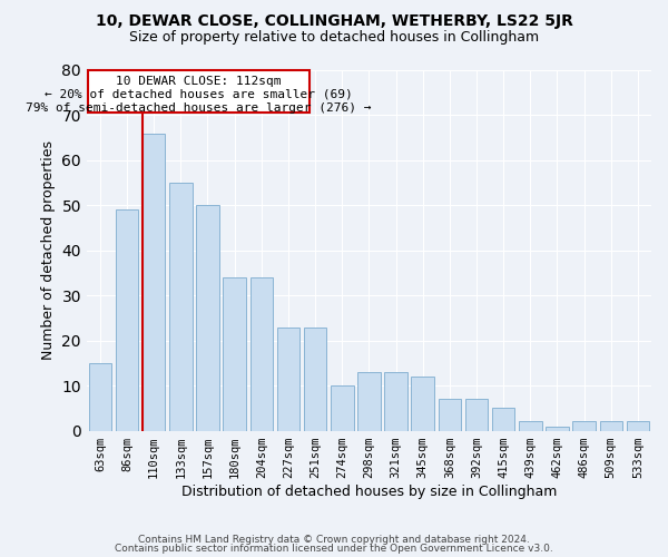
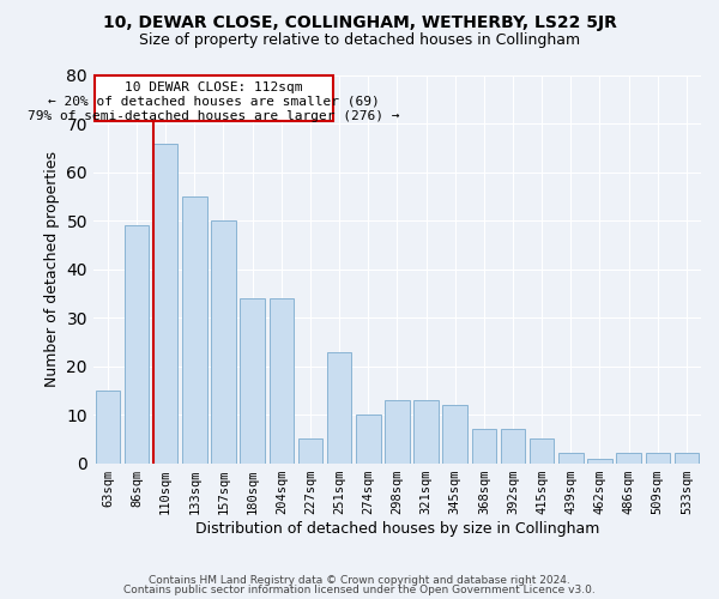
227sqm: 23 -> 5
